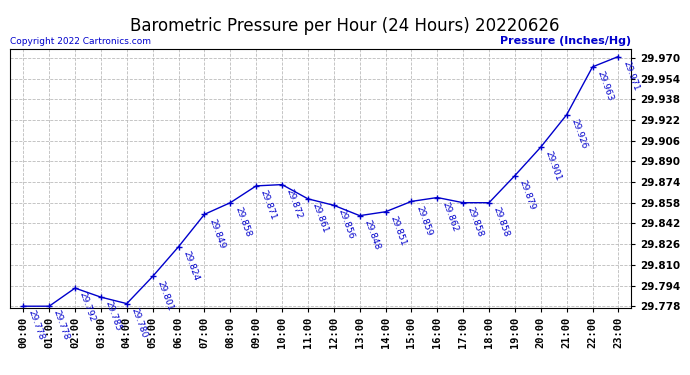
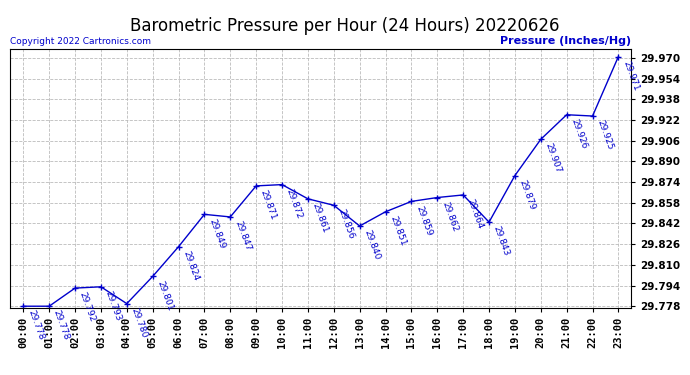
03:00: 29.785 -> 29.793
08:00: 29.858 -> 29.847
13:00: 29.848 -> 29.840
17:00: 29.858 -> 29.864
18:00: 29.858 -> 29.843
20:00: 29.901 -> 29.907
22:00: 29.963 -> 29.925
